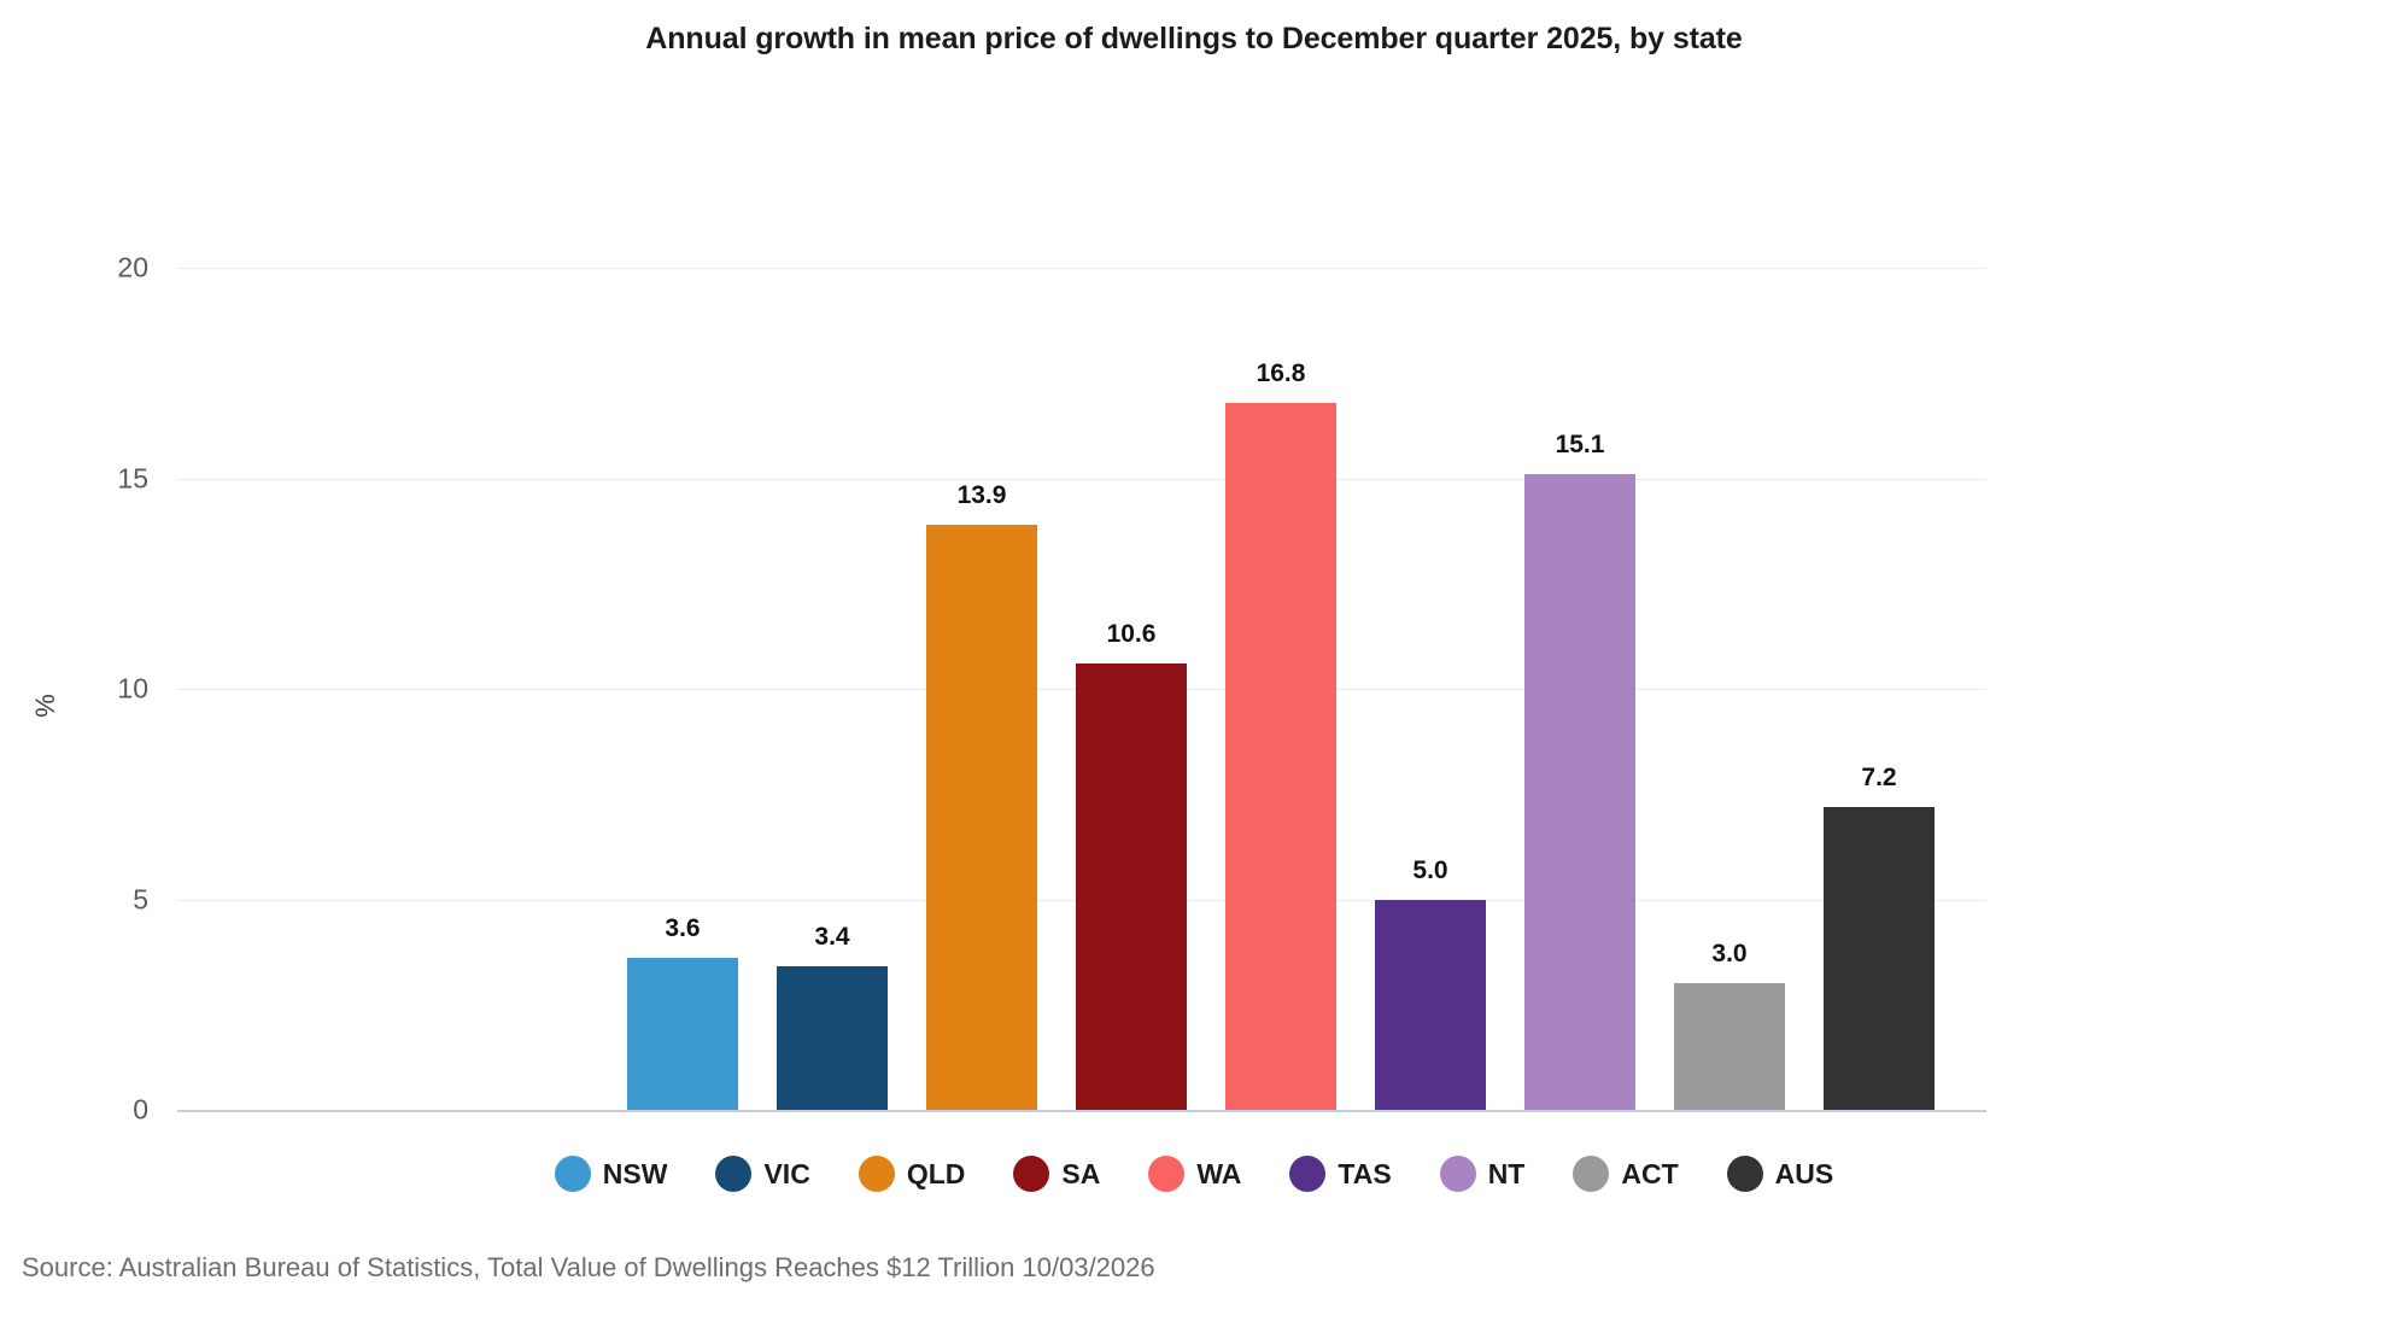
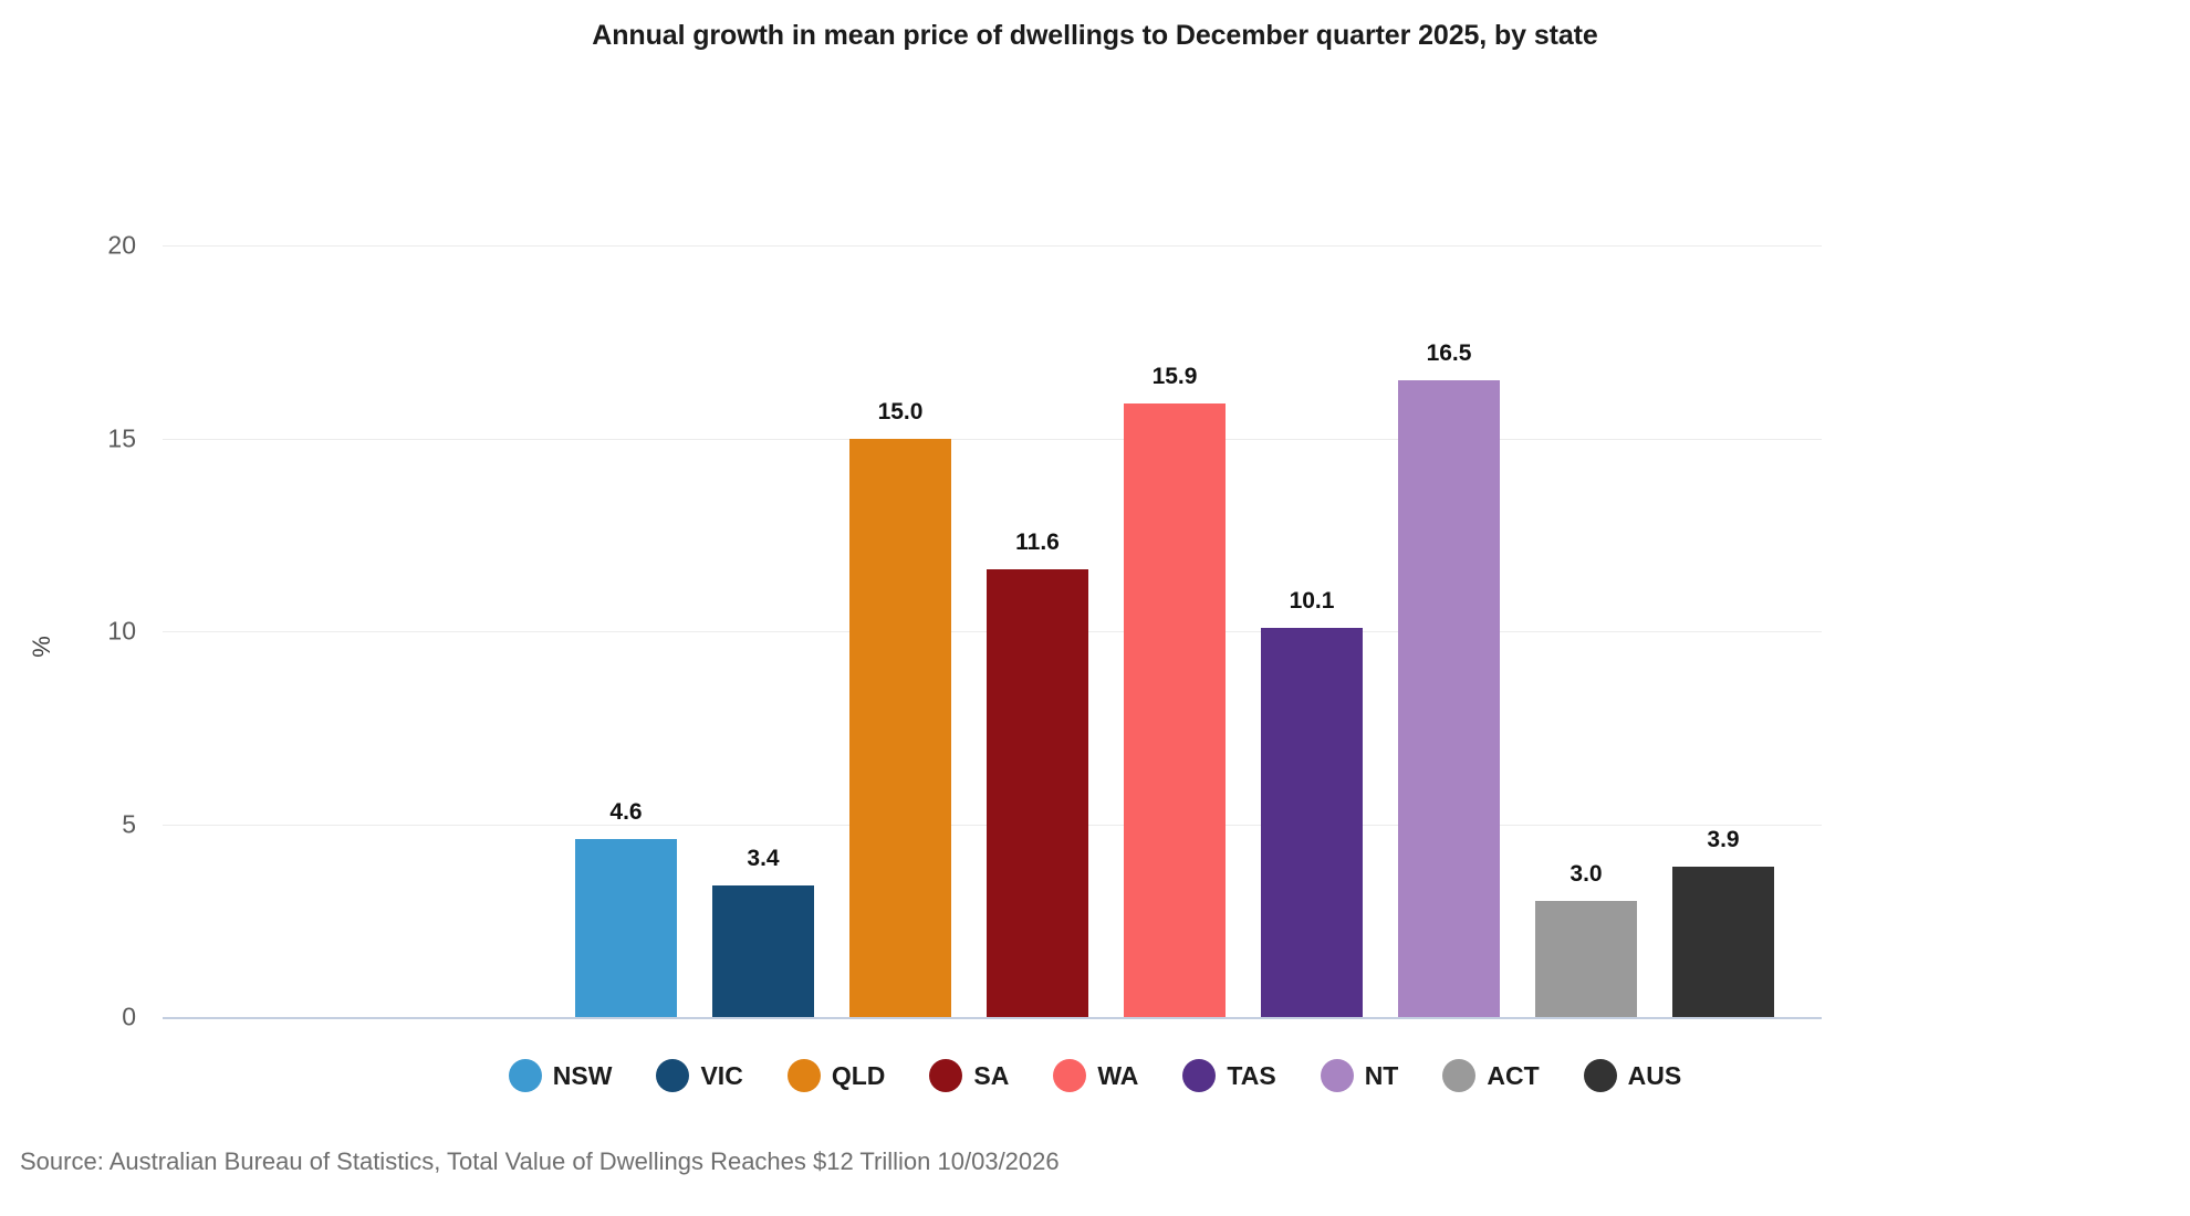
NSW: 3.6 -> 4.6
QLD: 13.9 -> 15.0
SA: 10.6 -> 11.6
WA: 16.8 -> 15.9
TAS: 5.0 -> 10.1
NT: 15.1 -> 16.5
AUS: 7.2 -> 3.9
